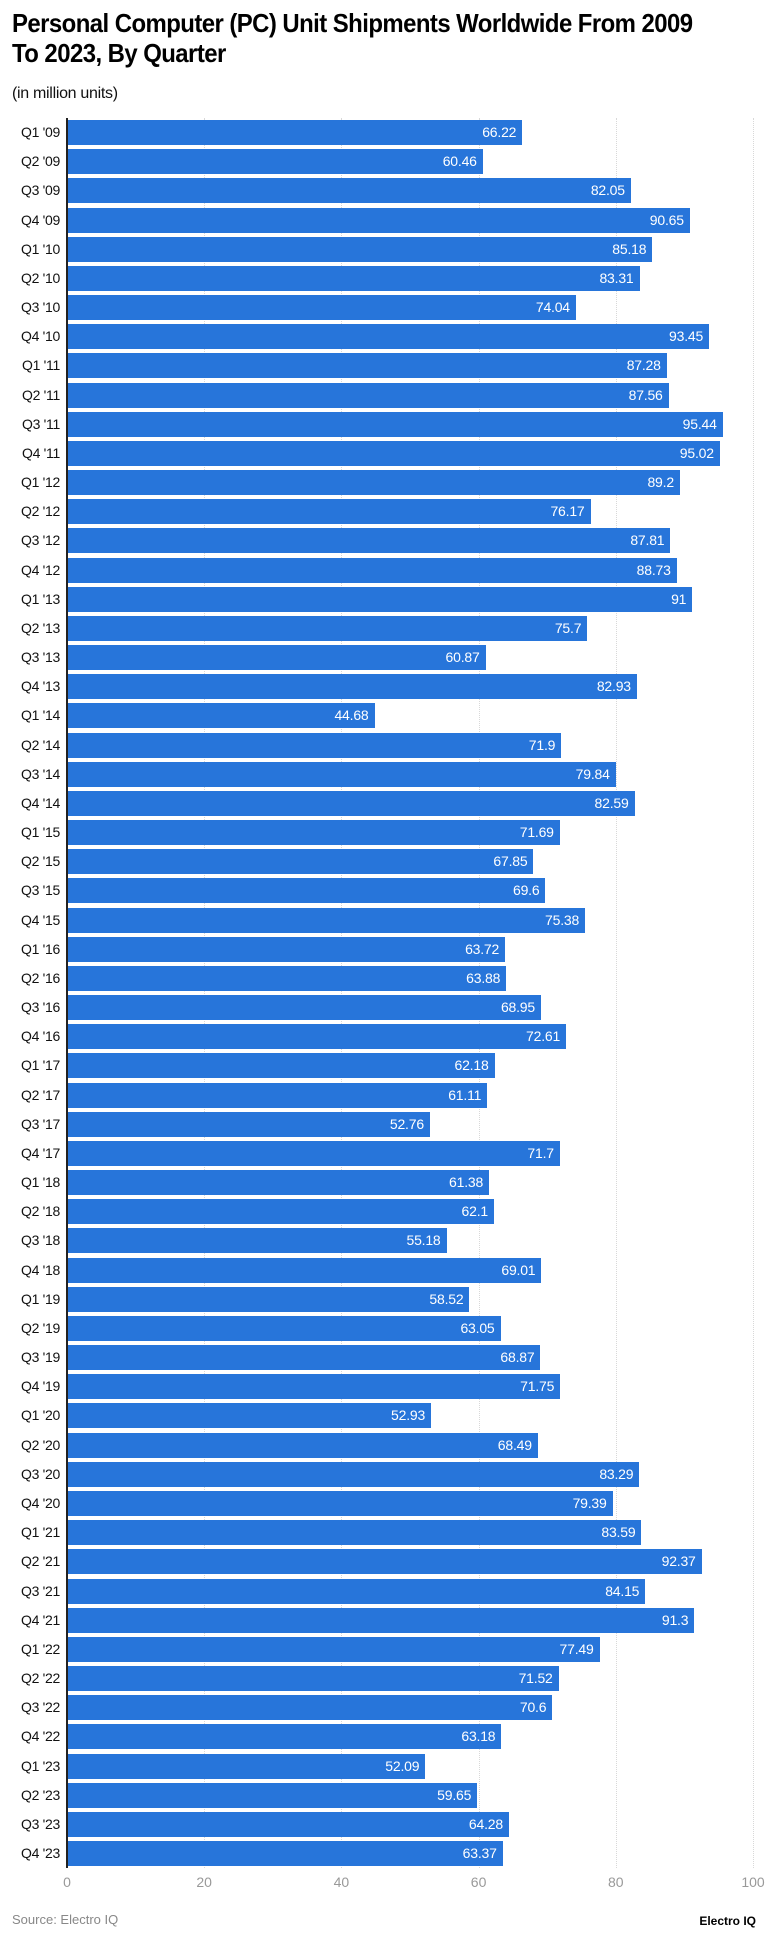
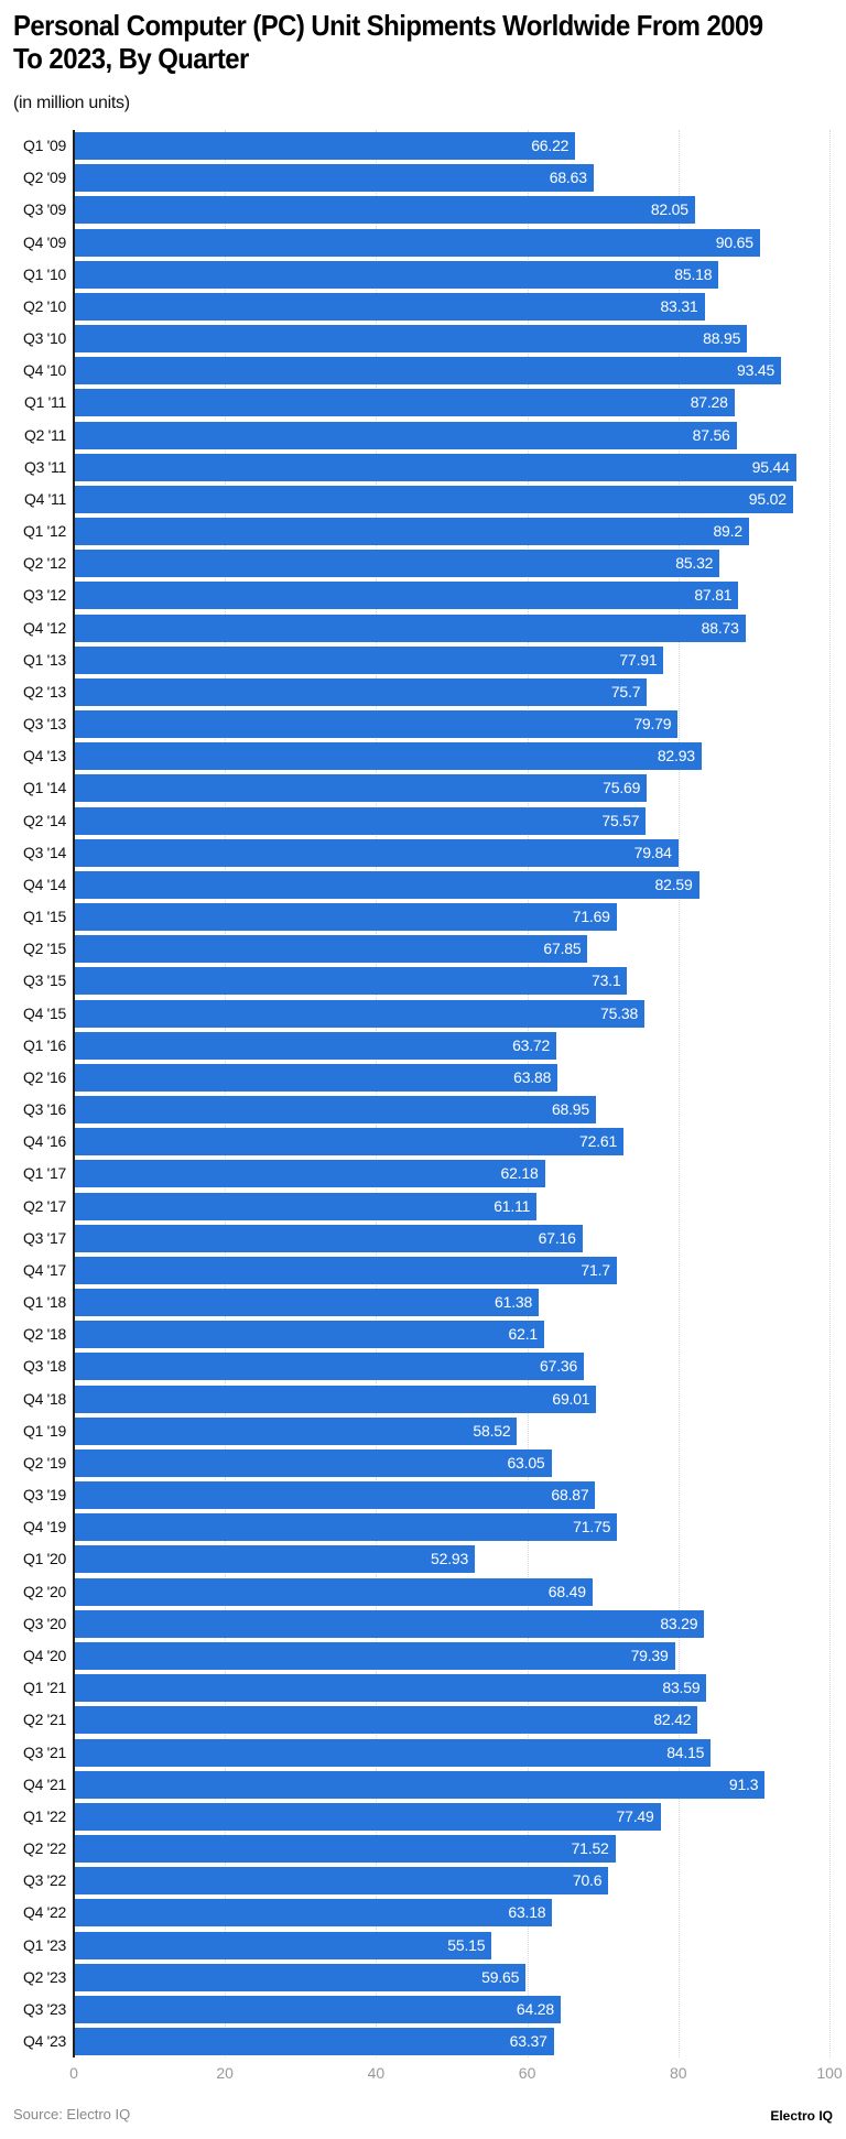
Q2 '09: 60.46 -> 68.63
Q3 '10: 74.04 -> 88.95
Q2 '12: 76.17 -> 85.32
Q1 '13: 91 -> 77.91
Q3 '13: 60.87 -> 79.79
Q1 '14: 44.68 -> 75.69
Q2 '14: 71.9 -> 75.57
Q3 '15: 69.6 -> 73.1
Q3 '17: 52.76 -> 67.16
Q3 '18: 55.18 -> 67.36
Q2 '21: 92.37 -> 82.42
Q1 '23: 52.09 -> 55.15
